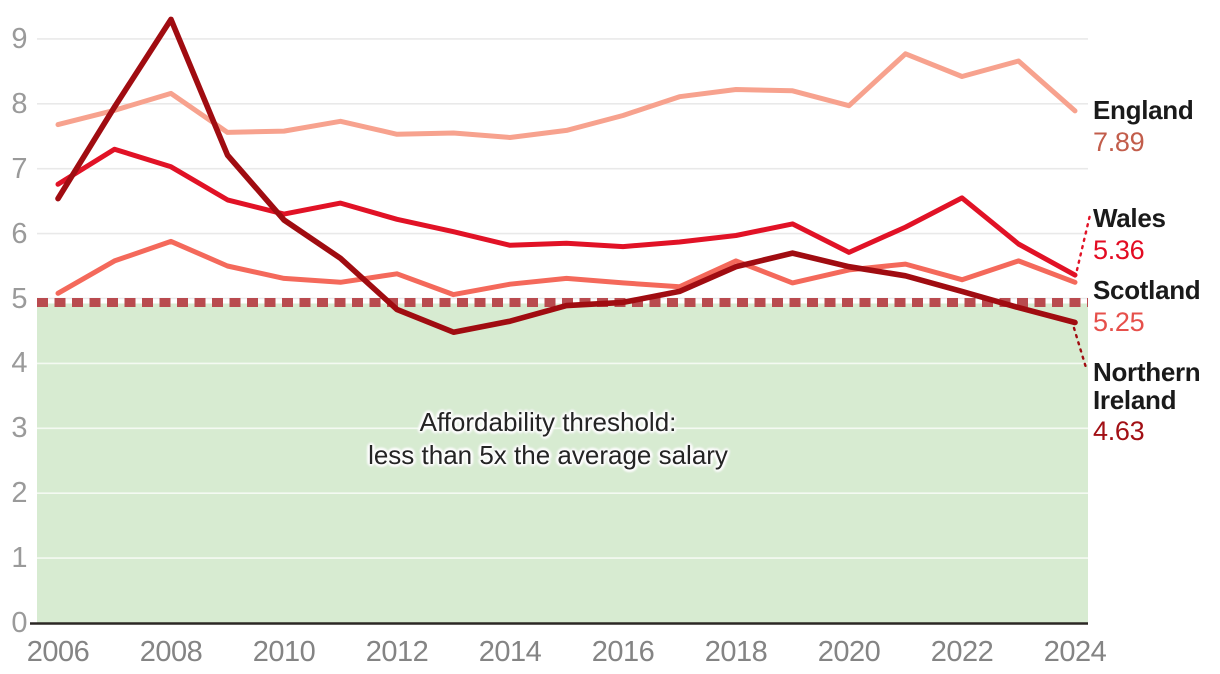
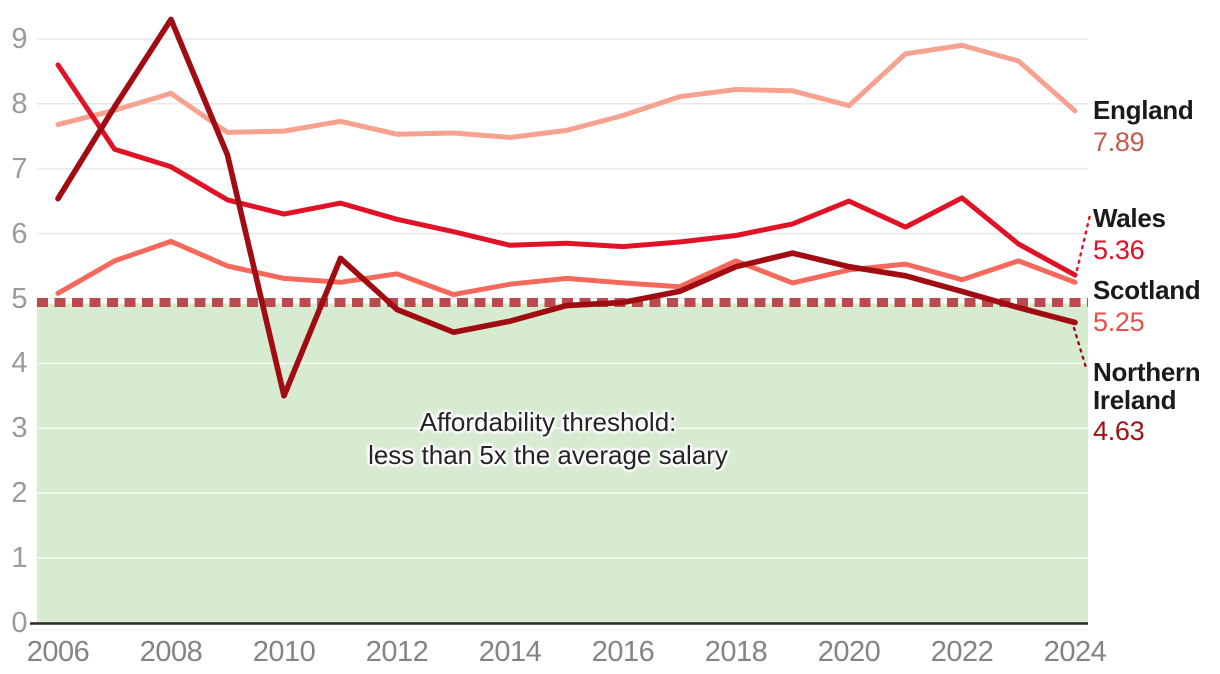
Wales/2006: 6.8 -> 8.6
Northern Ireland/2010: 6.2 -> 3.5
Wales/2020: 5.7 -> 6.5
England/2022: 8.4 -> 8.9
